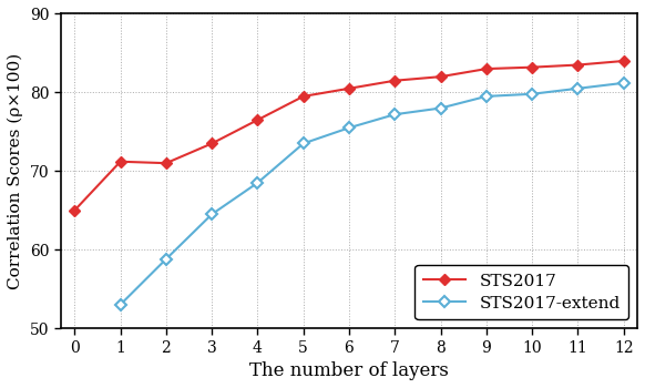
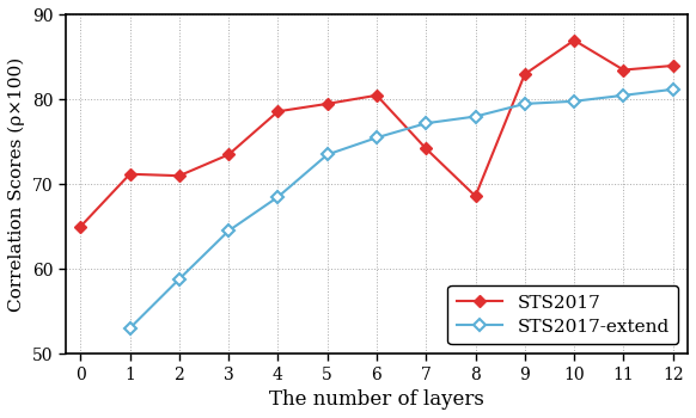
STS2017/4: 76.5 -> 78.6
STS2017/7: 81.5 -> 74.2
STS2017/8: 82.0 -> 68.6
STS2017/10: 83.2 -> 87.0
